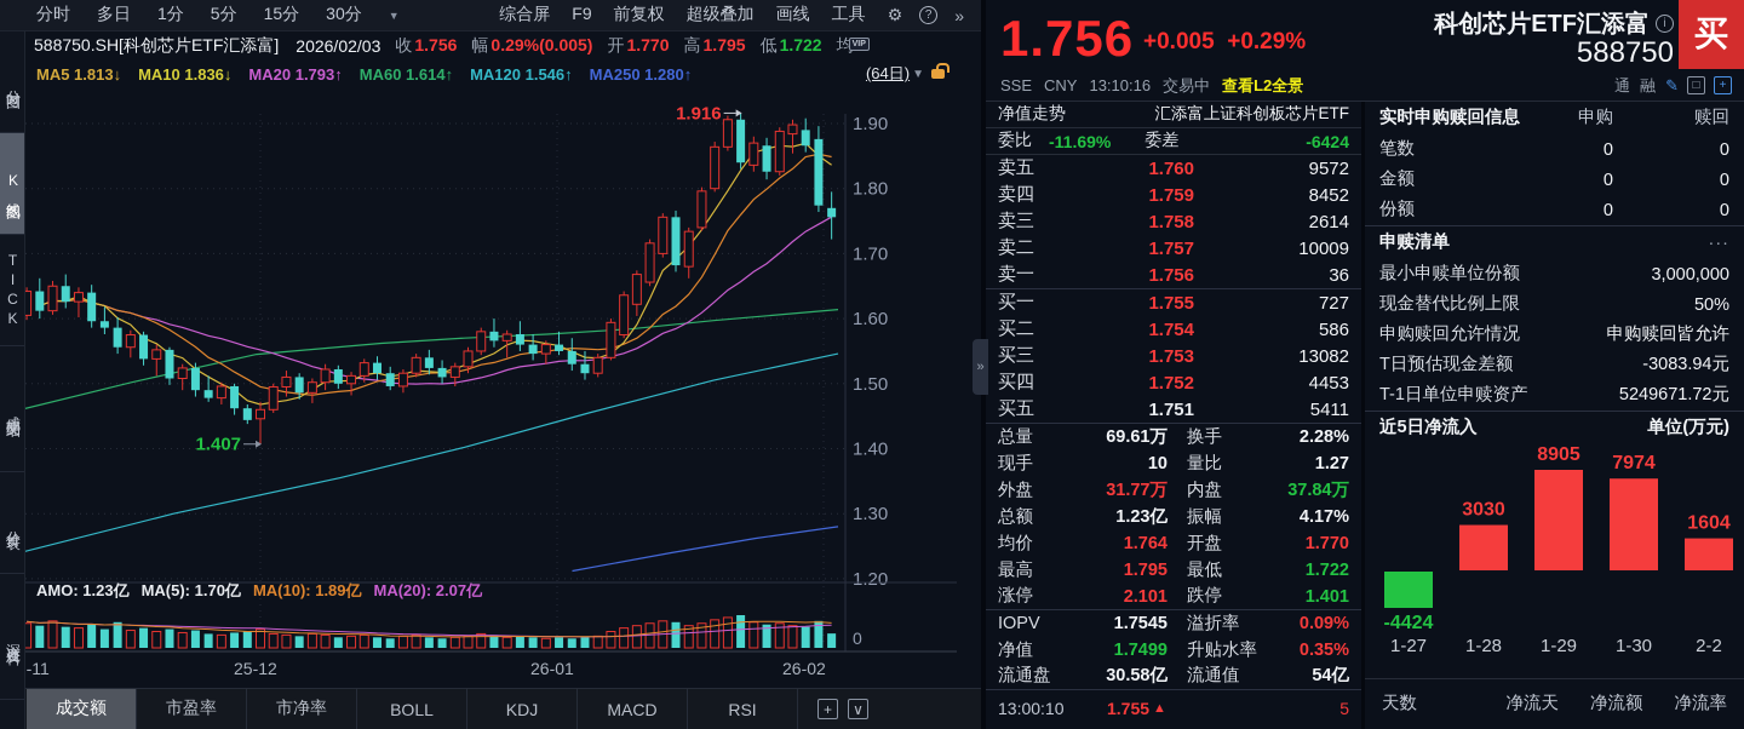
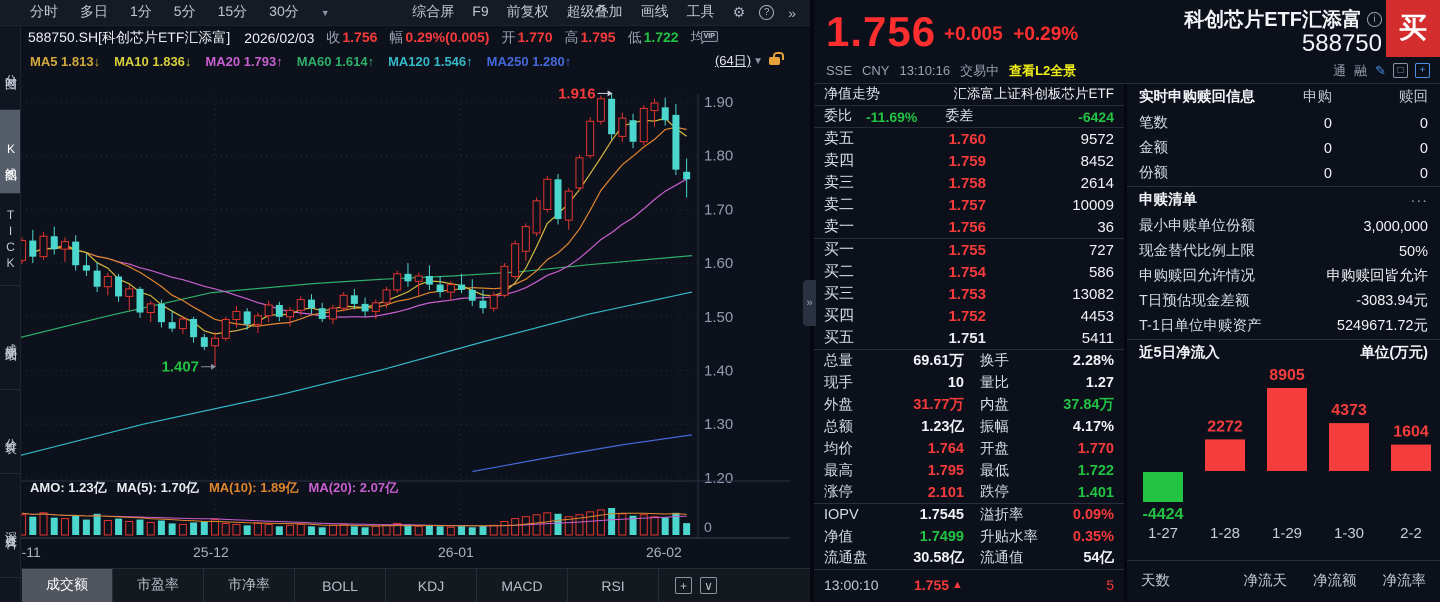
近5日净流入/1-28: 3030 -> 2272
近5日净流入/1-30: 7974 -> 4373
